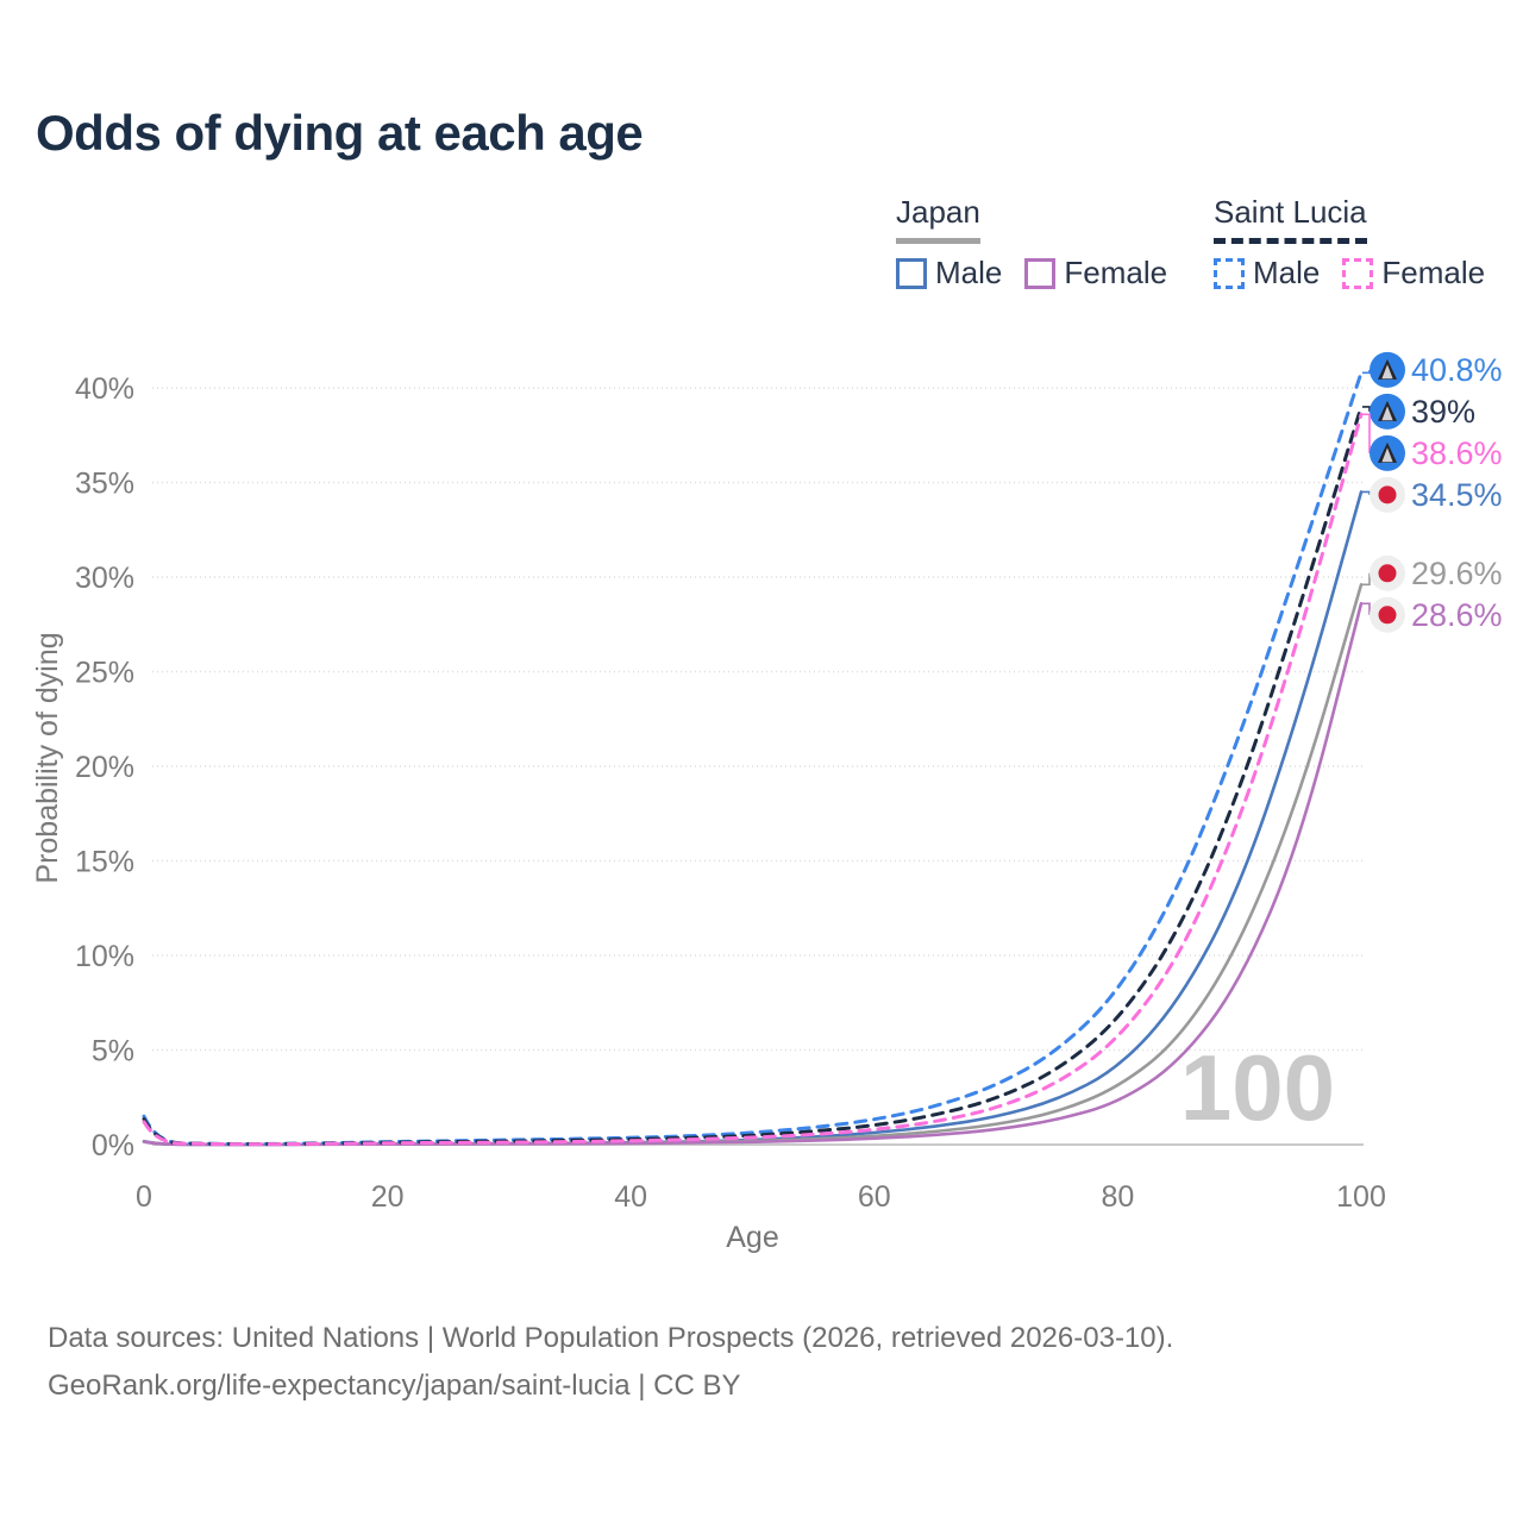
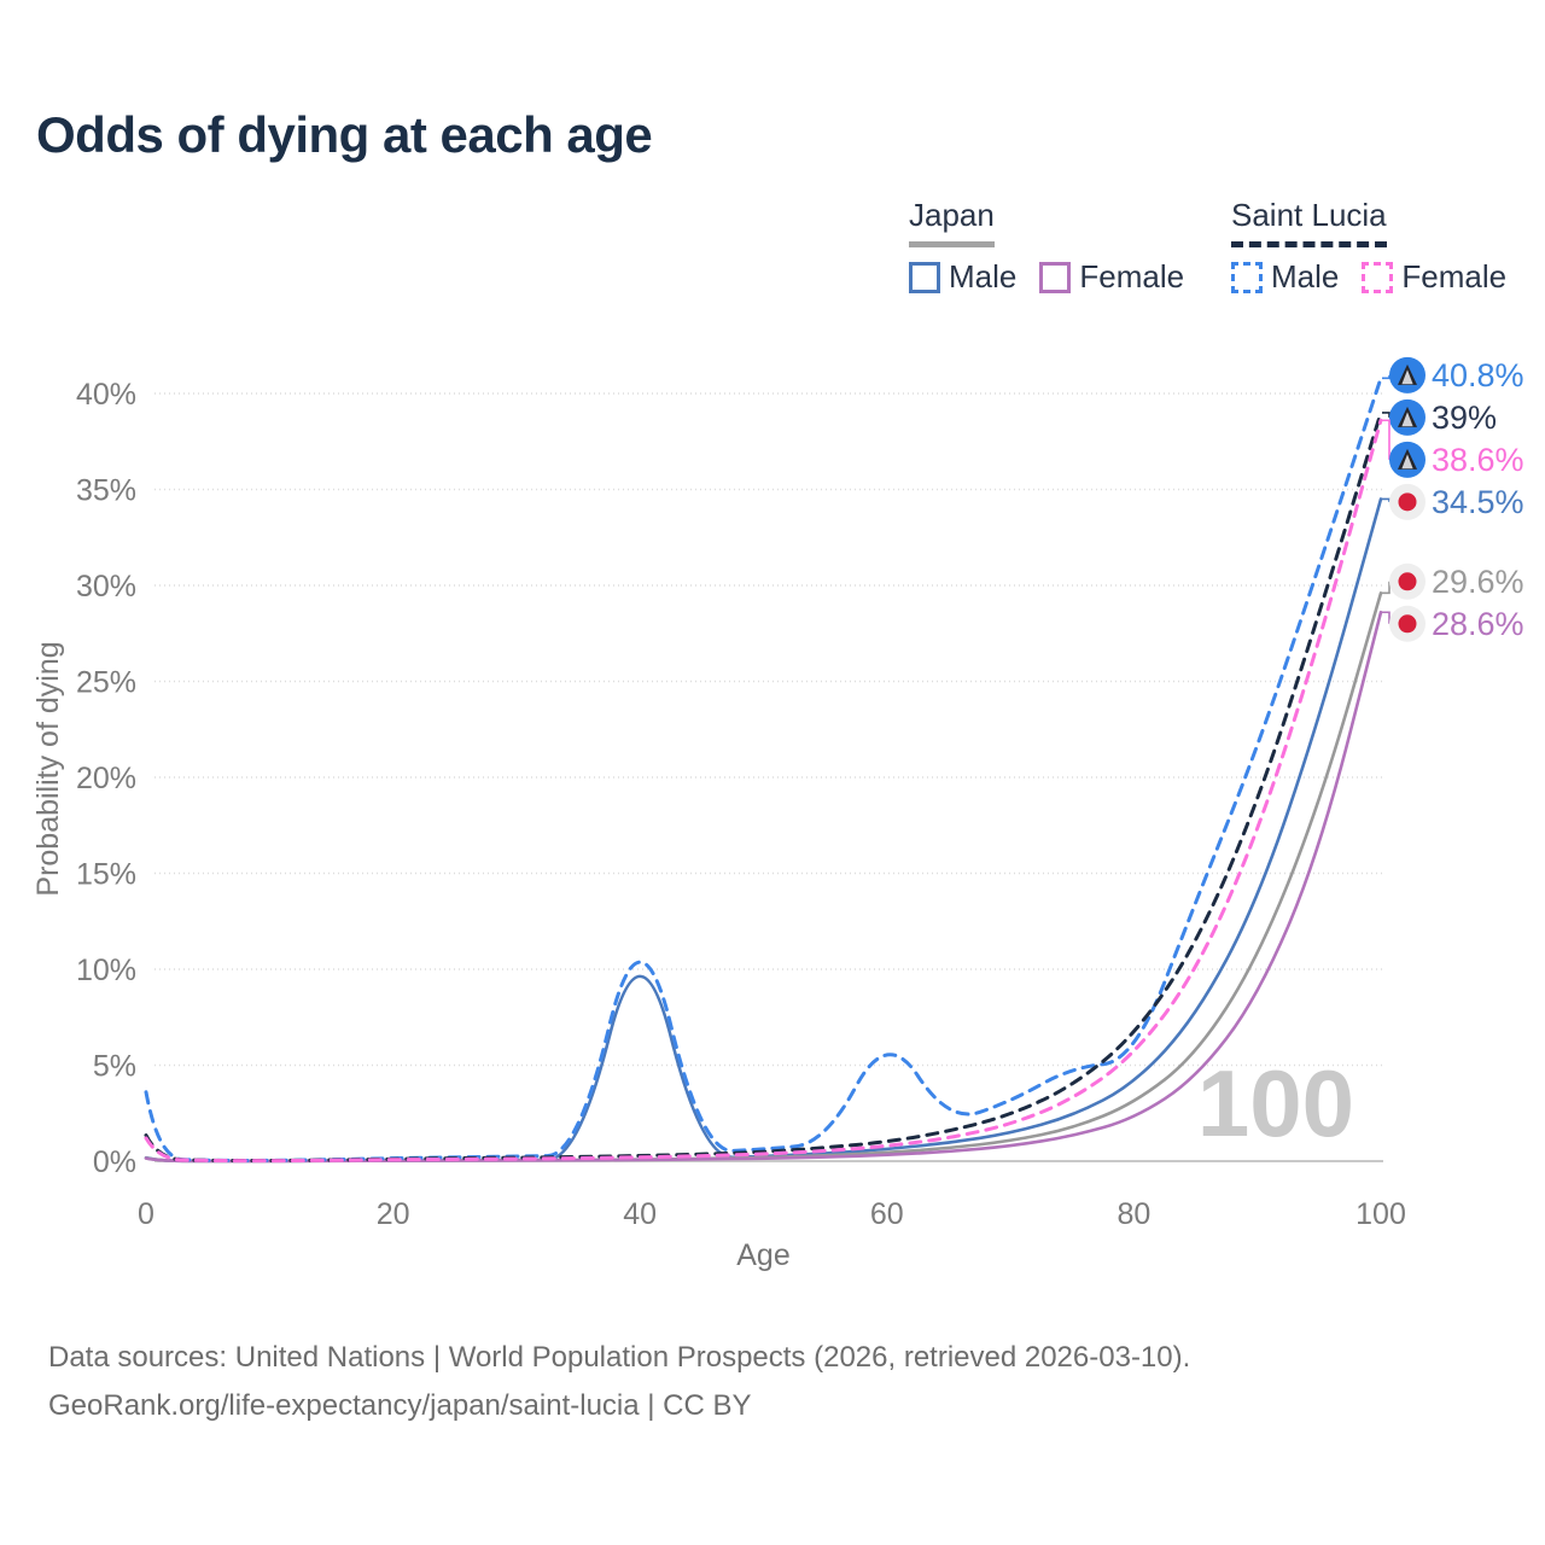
Saint Lucia Male/0: 1.5% -> 3.6%
Japan Male/40: 0.1% -> 12.8%
Saint Lucia Male/40: 0.4% -> 13.7%
Saint Lucia Male/60: 1.3% -> 6.9%
Saint Lucia Male/80: 8.0% -> 5.2%
